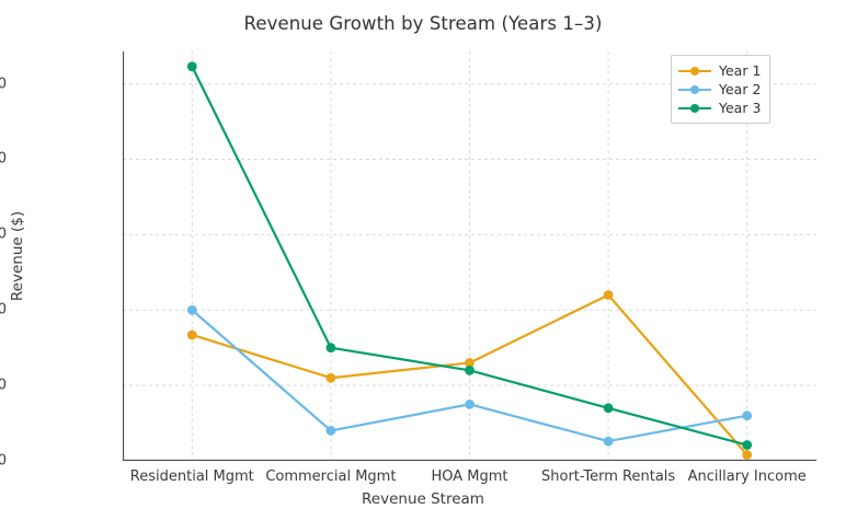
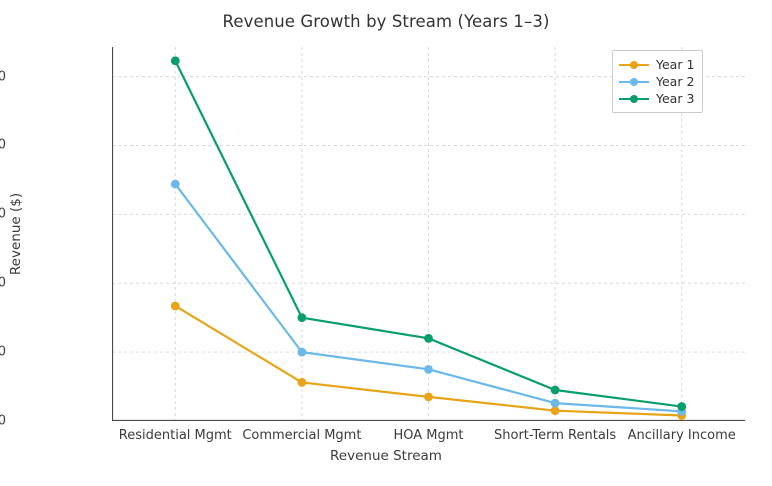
Year 2/Residential Mgmt: 200000 -> 340000
Year 1/Commercial Mgmt: 110000 -> 60000
Year 2/Commercial Mgmt: 40000 -> 100000
Year 1/HOA Mgmt: 130000 -> 40000
Year 1/Short-Term Rentals: 220000 -> 20000
Year 3/Short-Term Rentals: 70000 -> 40000
Year 2/Ancillary Income: 60000 -> 10000
